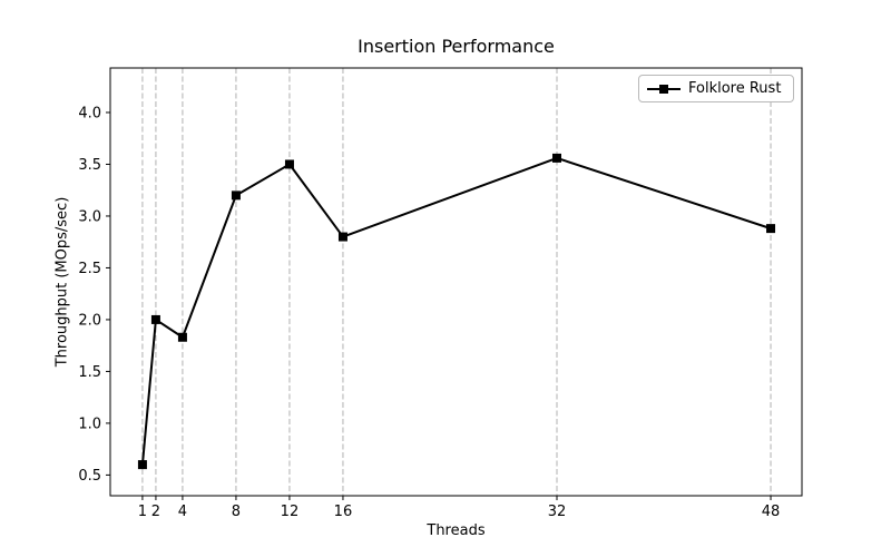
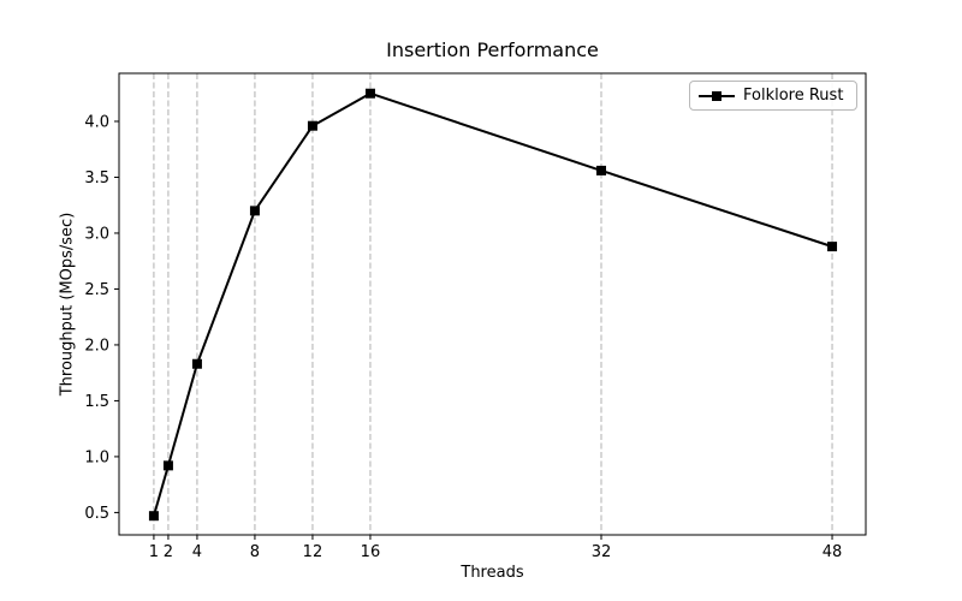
1: 0.6 -> 0.5
2: 2.0 -> 0.9
12: 3.5 -> 4.0
16: 2.8 -> 4.2
